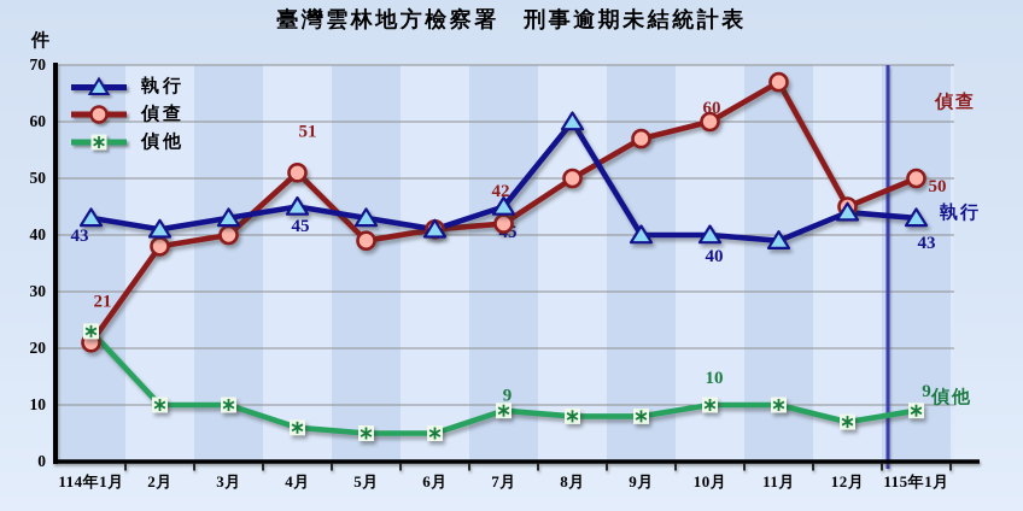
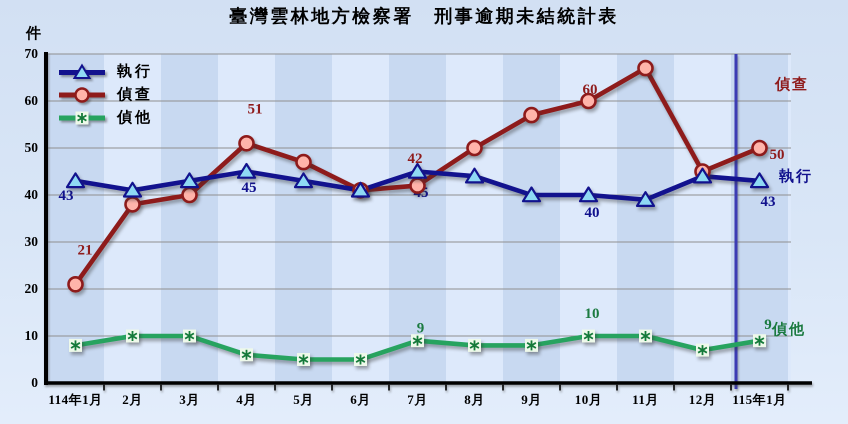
偵他/114年1月: 23 -> 8
偵查/5月: 39 -> 47
執行/8月: 60 -> 44
